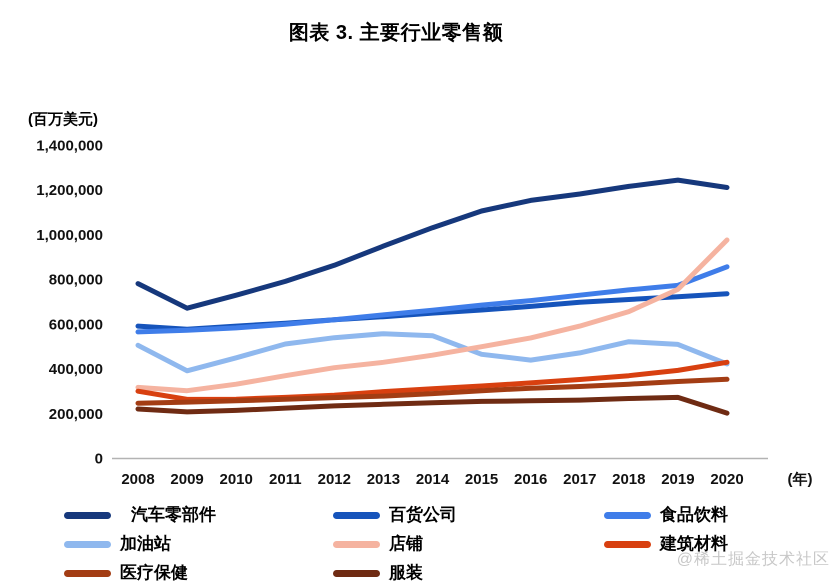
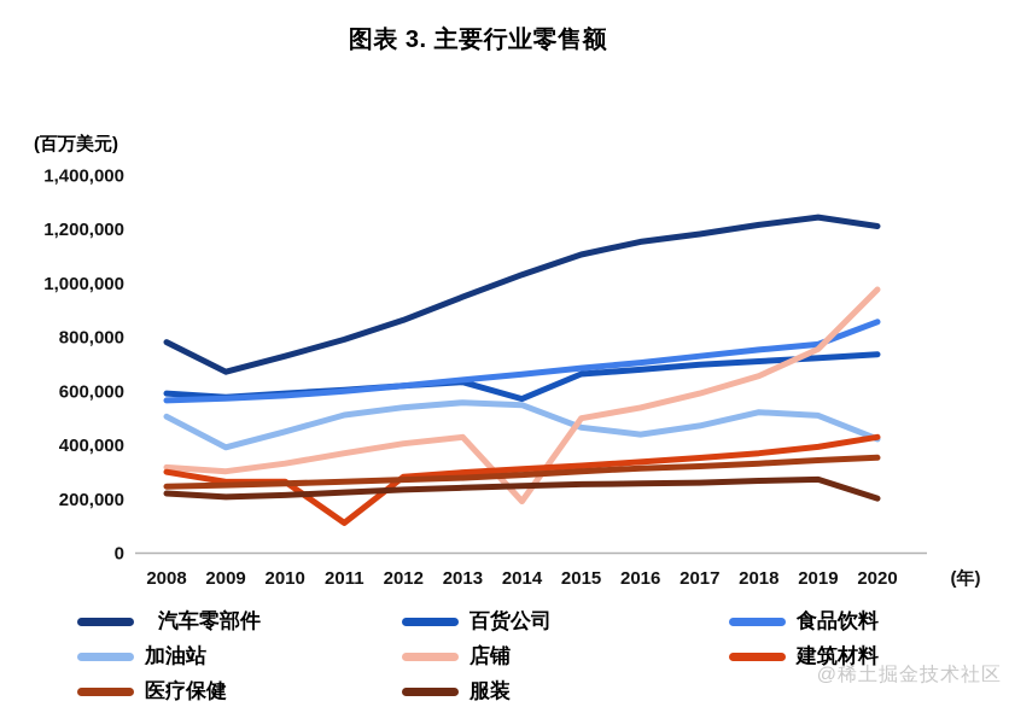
建筑材料/2011: 270000 -> 110000
百货公司/2014: 650000 -> 570000
店铺/2014: 460000 -> 190000
